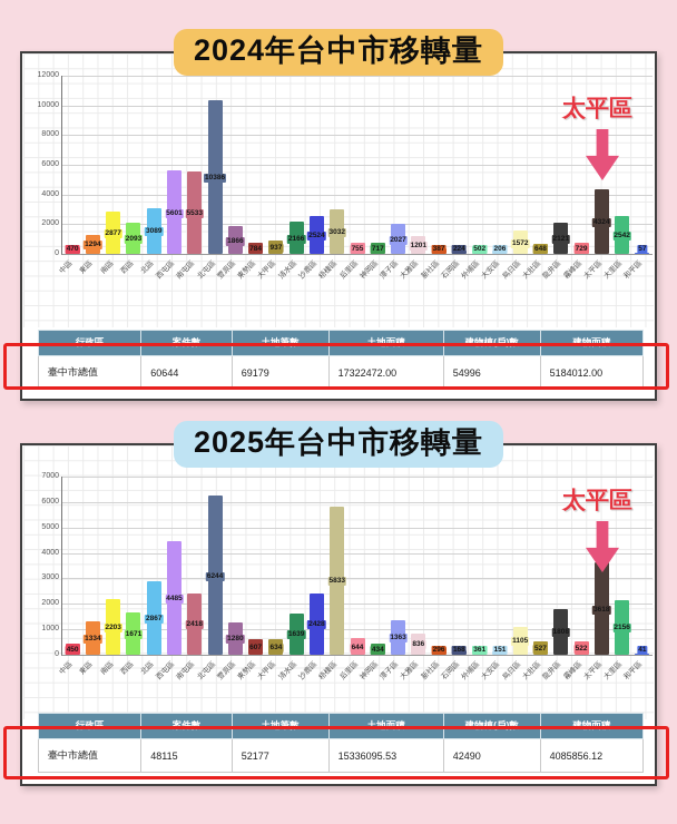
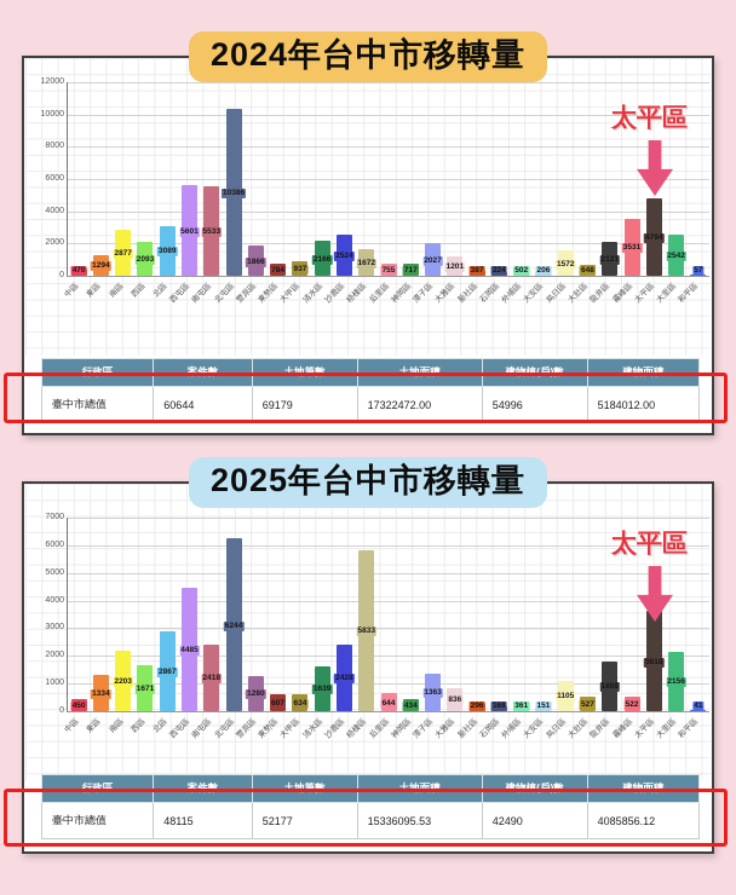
2024年台中市移轉量/梧棲區: 3032 -> 1672
2024年台中市移轉量/霧峰區: 729 -> 3531
2024年台中市移轉量/太平區: 4324 -> 4794
